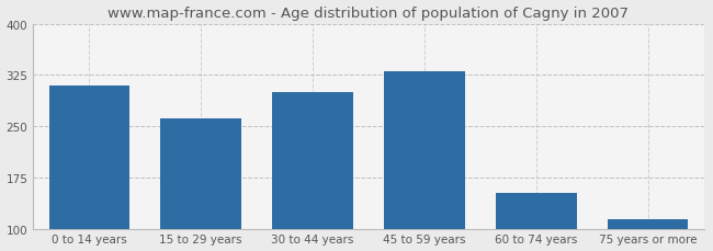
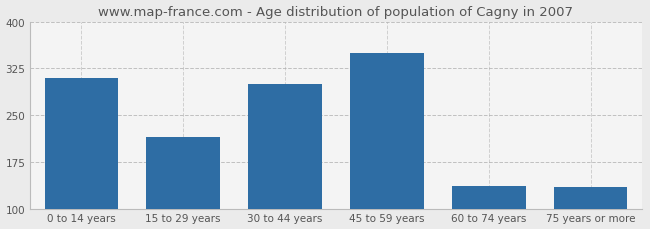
15 to 29 years: 262 -> 214
45 to 59 years: 330 -> 350
60 to 74 years: 152 -> 136
75 years or more: 113 -> 134
